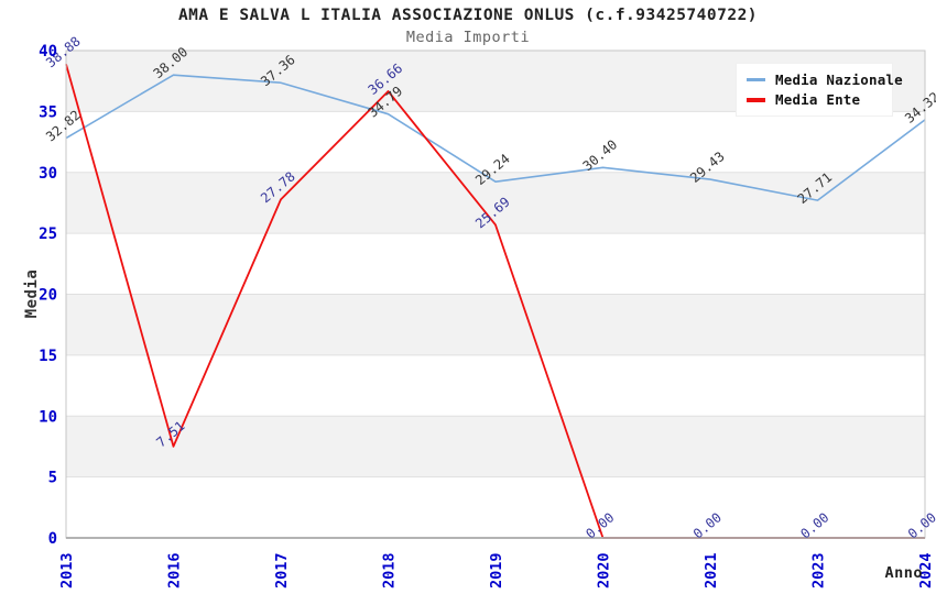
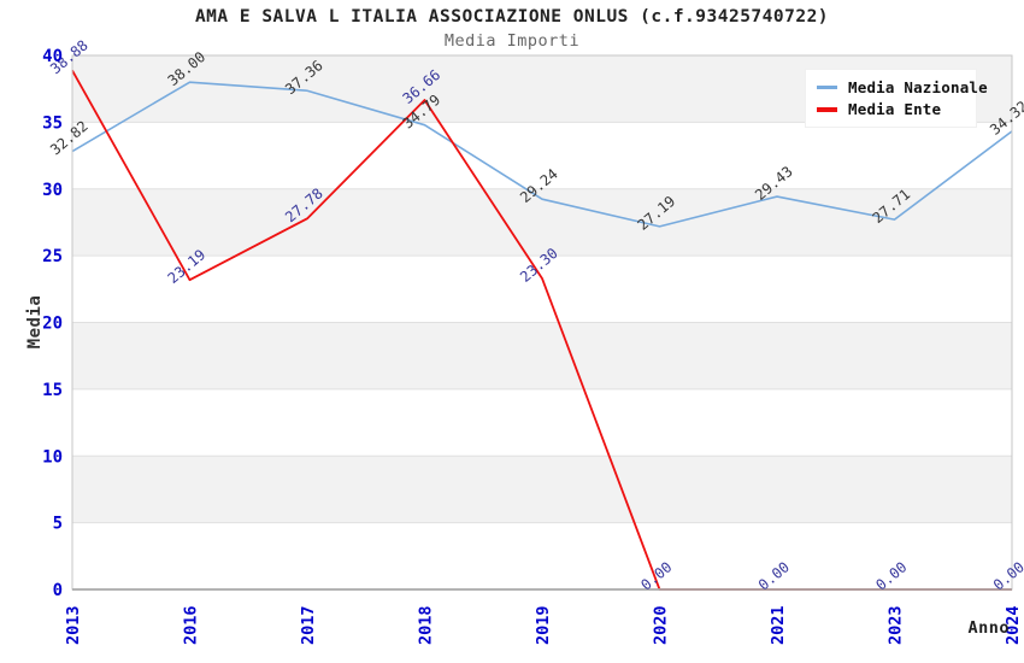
Media Ente/2016: 7.51 -> 23.19
Media Ente/2019: 25.69 -> 23.30
Media Nazionale/2020: 30.40 -> 27.19
